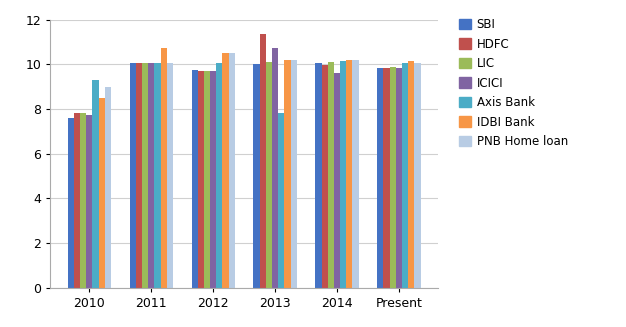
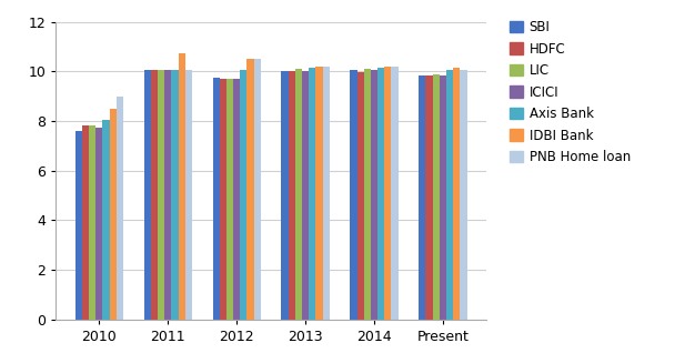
Axis Bank/2010: 9.30 -> 8.05
HDFC/2013: 11.35 -> 10.00
ICICI/2013: 10.75 -> 10.00
Axis Bank/2013: 7.80 -> 10.15
ICICI/2014: 9.60 -> 10.05
